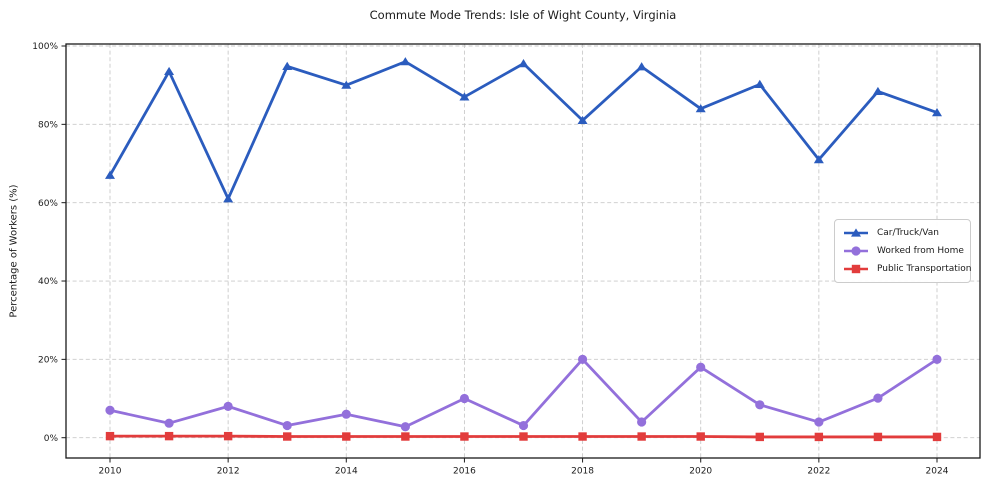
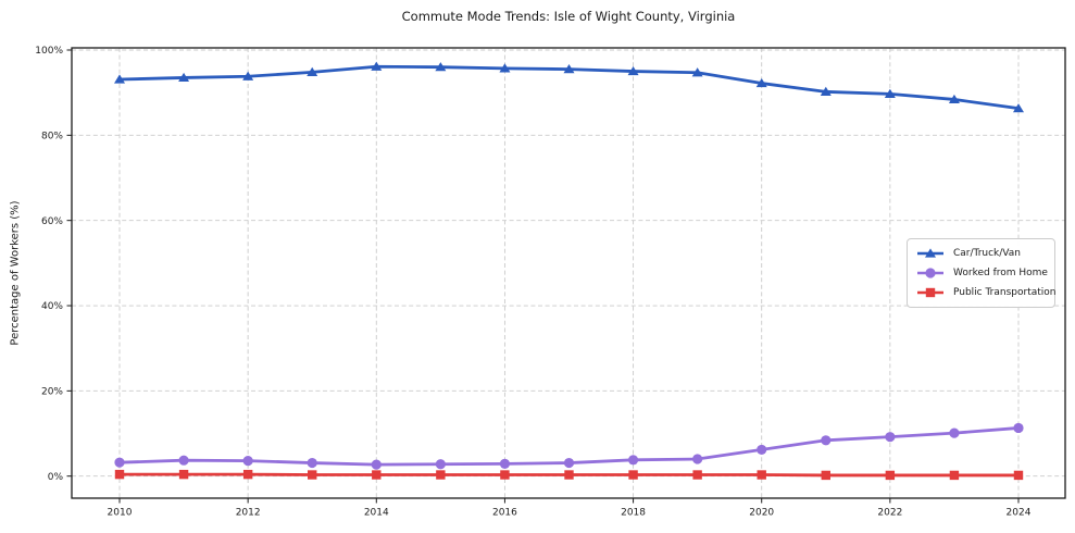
Car/Truck/Van/2010: 67% -> 93%
Worked from Home/2010: 7% -> 3%
Car/Truck/Van/2012: 61% -> 94%
Worked from Home/2012: 8% -> 4%
Car/Truck/Van/2014: 90% -> 96%
Worked from Home/2014: 6% -> 3%
Car/Truck/Van/2016: 87% -> 96%
Worked from Home/2016: 10% -> 3%
Car/Truck/Van/2018: 81% -> 95%
Worked from Home/2018: 20% -> 4%
Car/Truck/Van/2020: 84% -> 92%
Worked from Home/2020: 18% -> 6%
Car/Truck/Van/2022: 71% -> 90%
Worked from Home/2022: 4% -> 9%
Car/Truck/Van/2024: 83% -> 86%
Worked from Home/2024: 20% -> 11%
